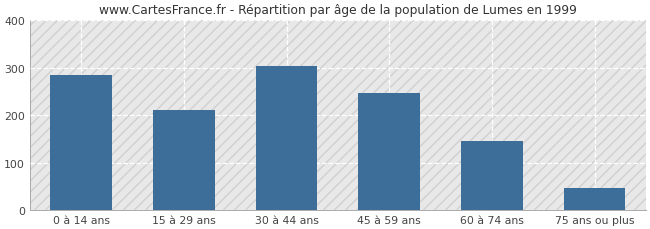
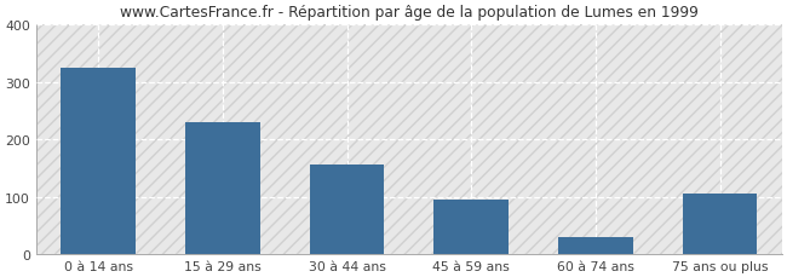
0 à 14 ans: 285 -> 325
15 à 29 ans: 210 -> 230
30 à 44 ans: 304 -> 155
45 à 59 ans: 247 -> 95
60 à 74 ans: 146 -> 30
75 ans ou plus: 47 -> 105
